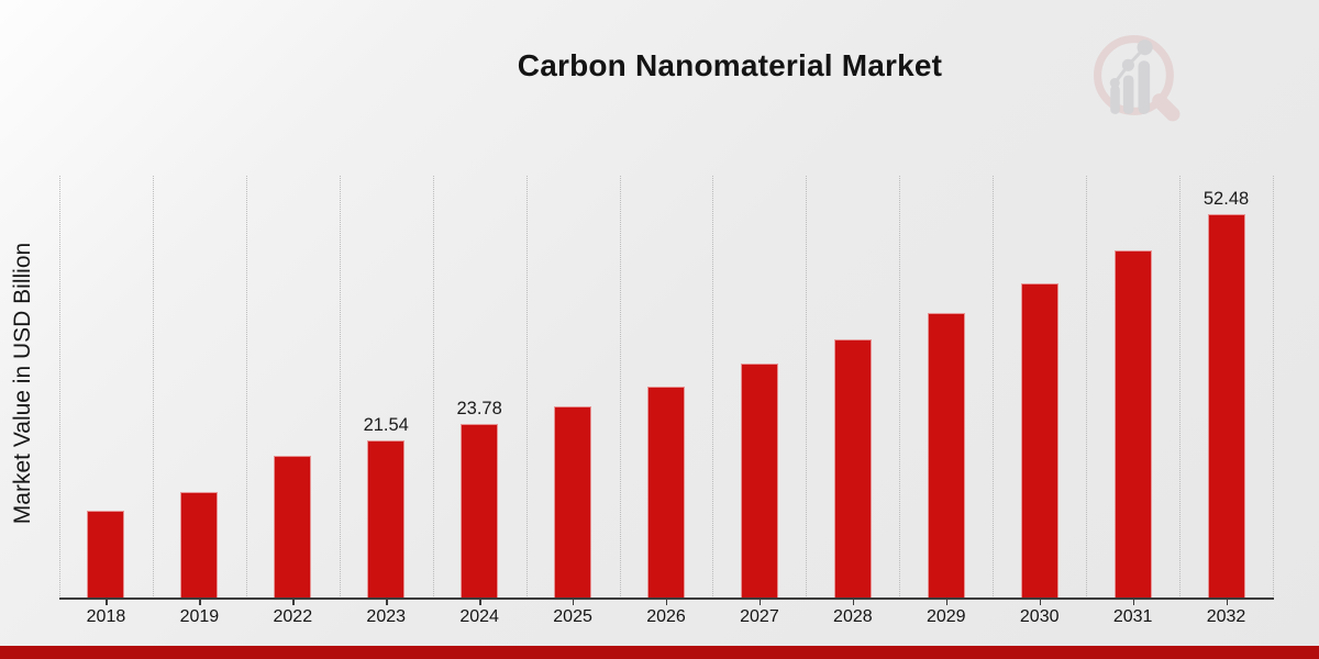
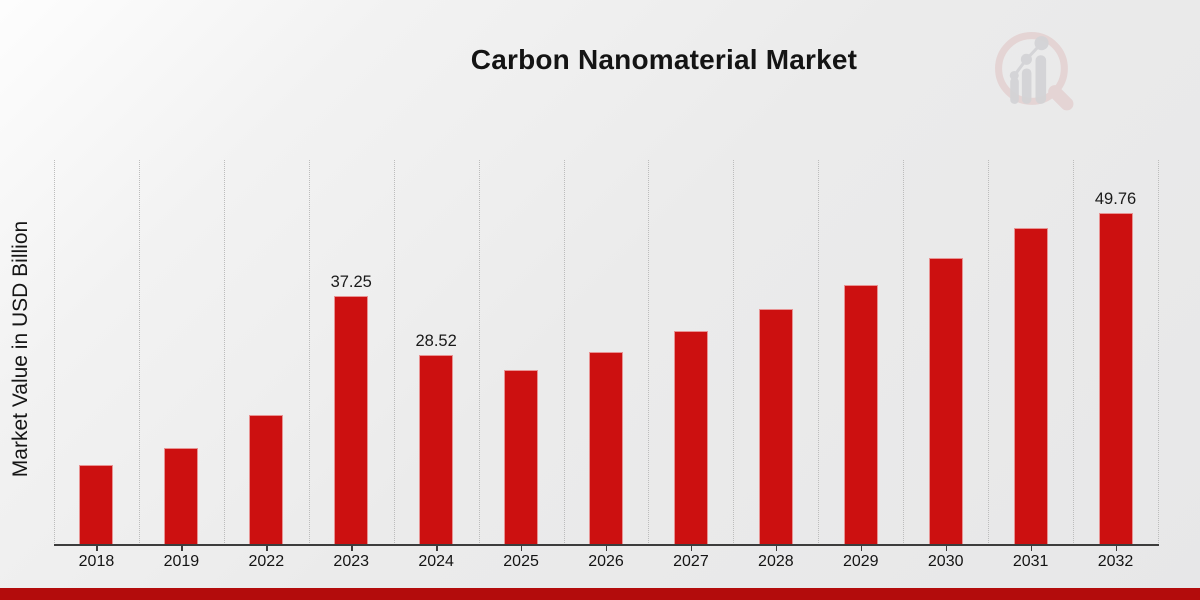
2023: 21.54 -> 37.25
2024: 23.78 -> 28.52
2032: 52.48 -> 49.76
